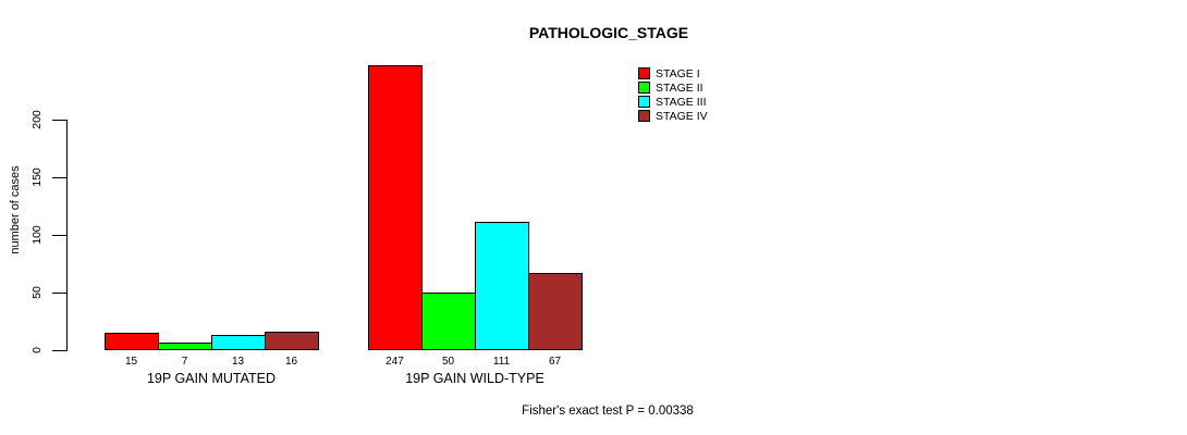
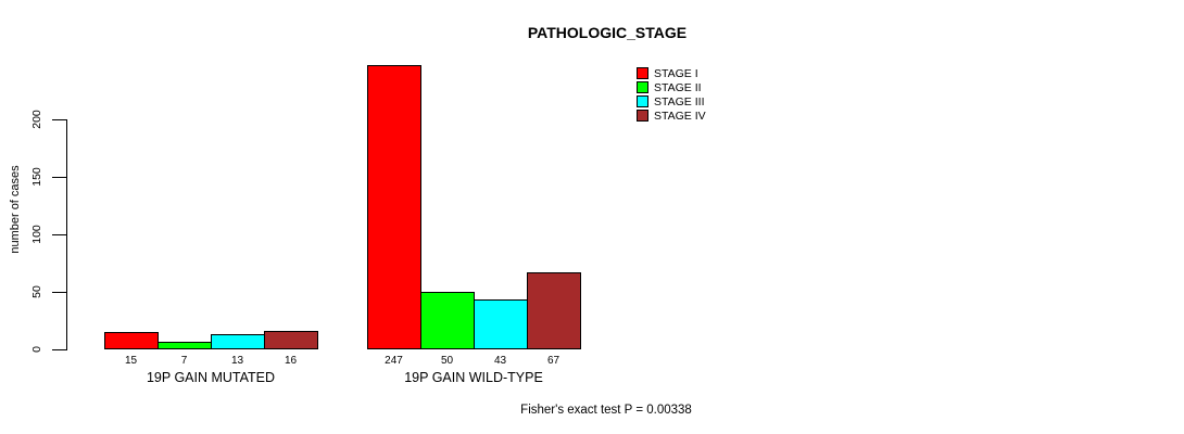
STAGE III/19P GAIN WILD-TYPE: 111 -> 43
